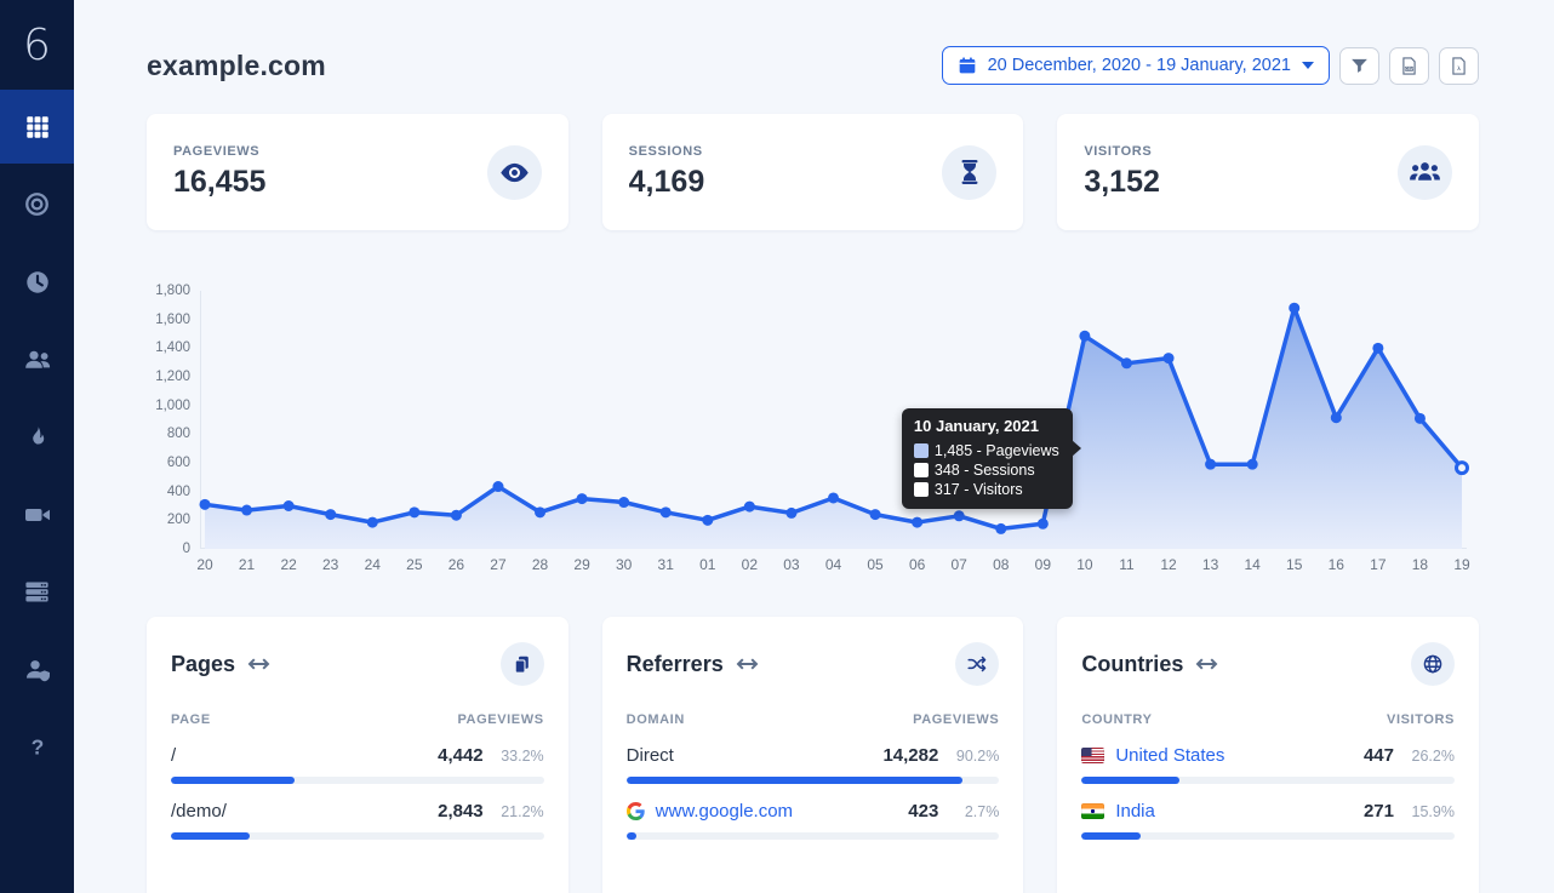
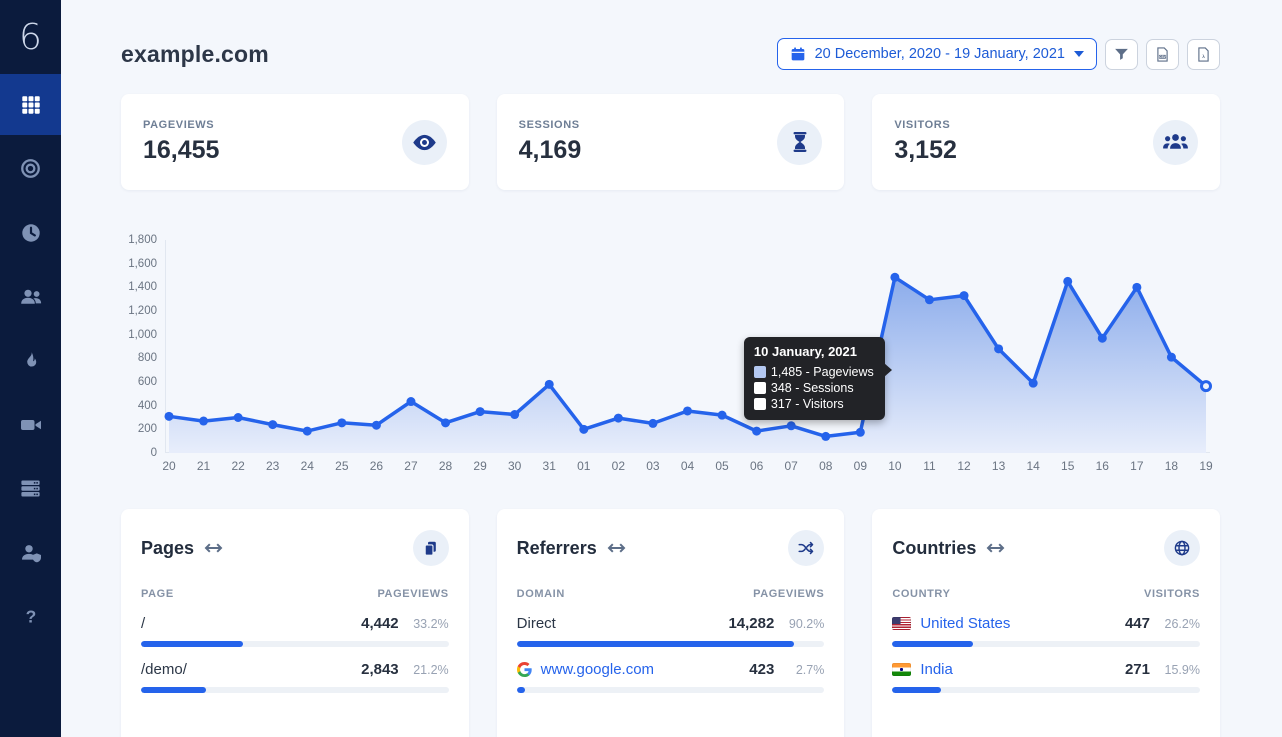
31: 260 -> 580
05: 240 -> 320
13: 590 -> 880
15: 1680 -> 1450
16: 920 -> 970
18: 910 -> 810
